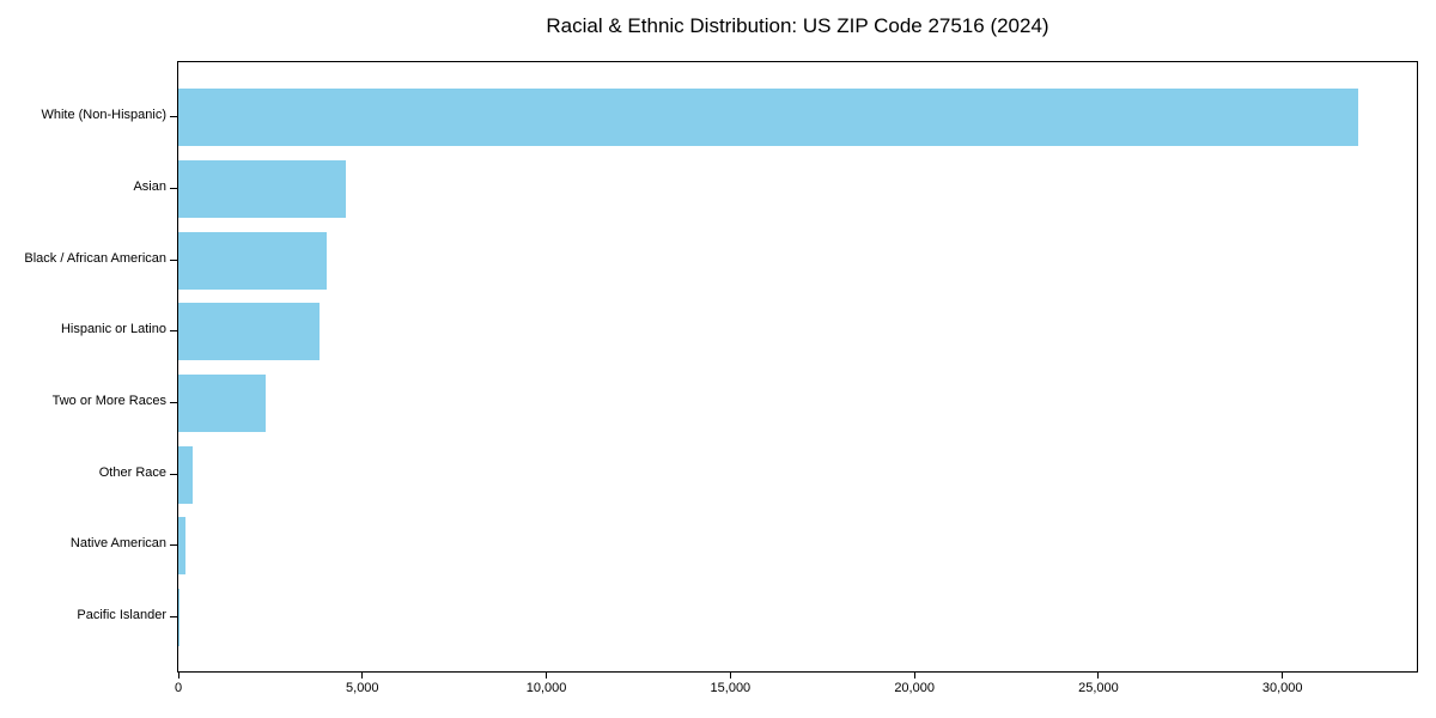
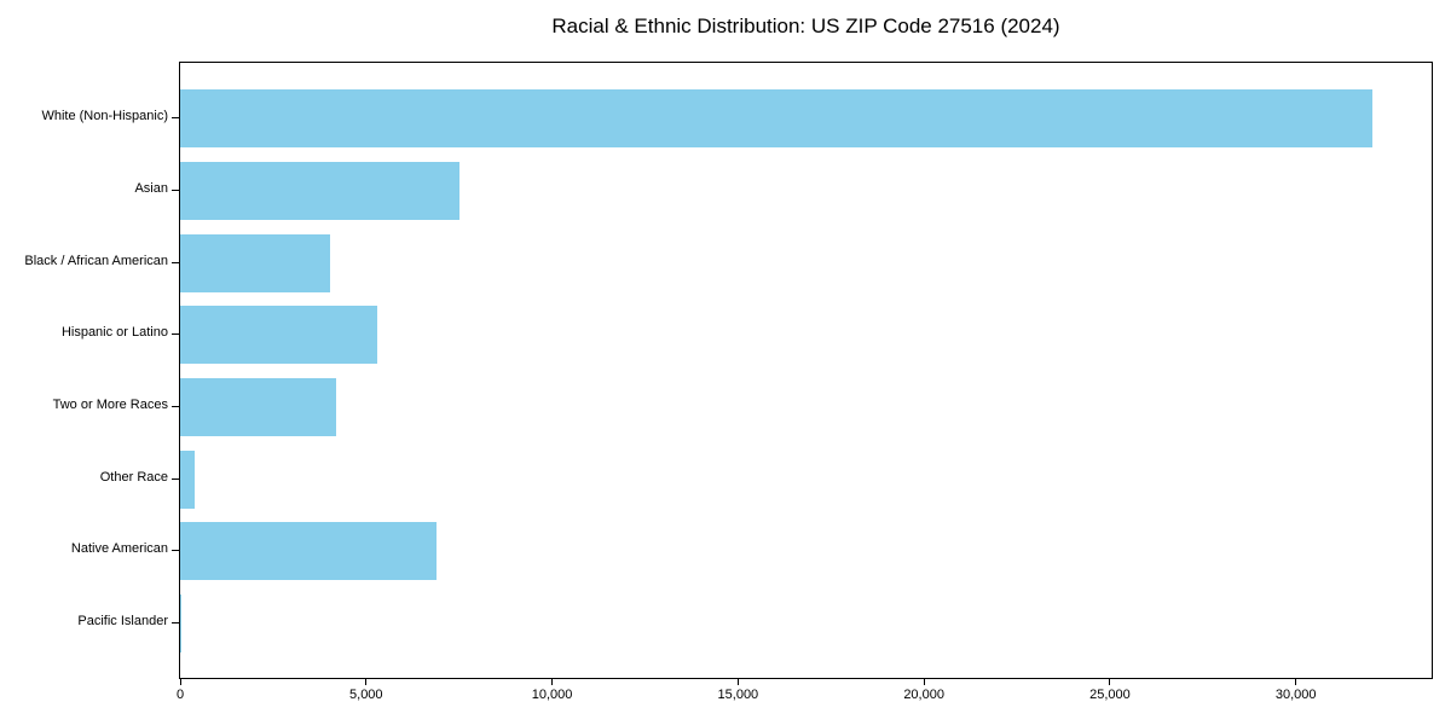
Asian: 4600 -> 7500
Hispanic or Latino: 3800 -> 5300
Two or More Races: 2400 -> 4200
Native American: 200 -> 6900
